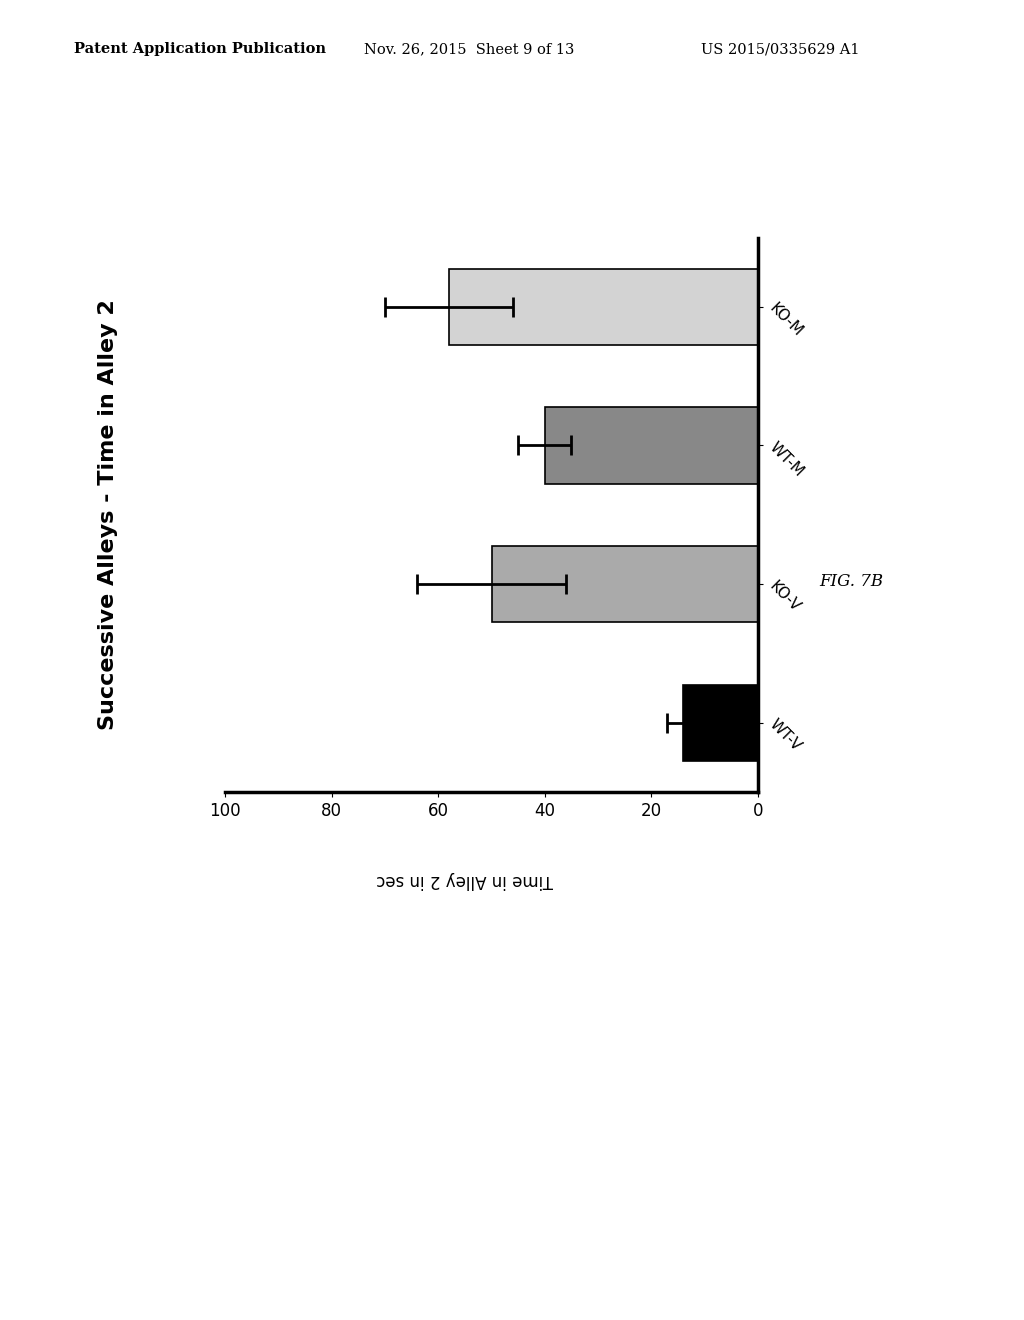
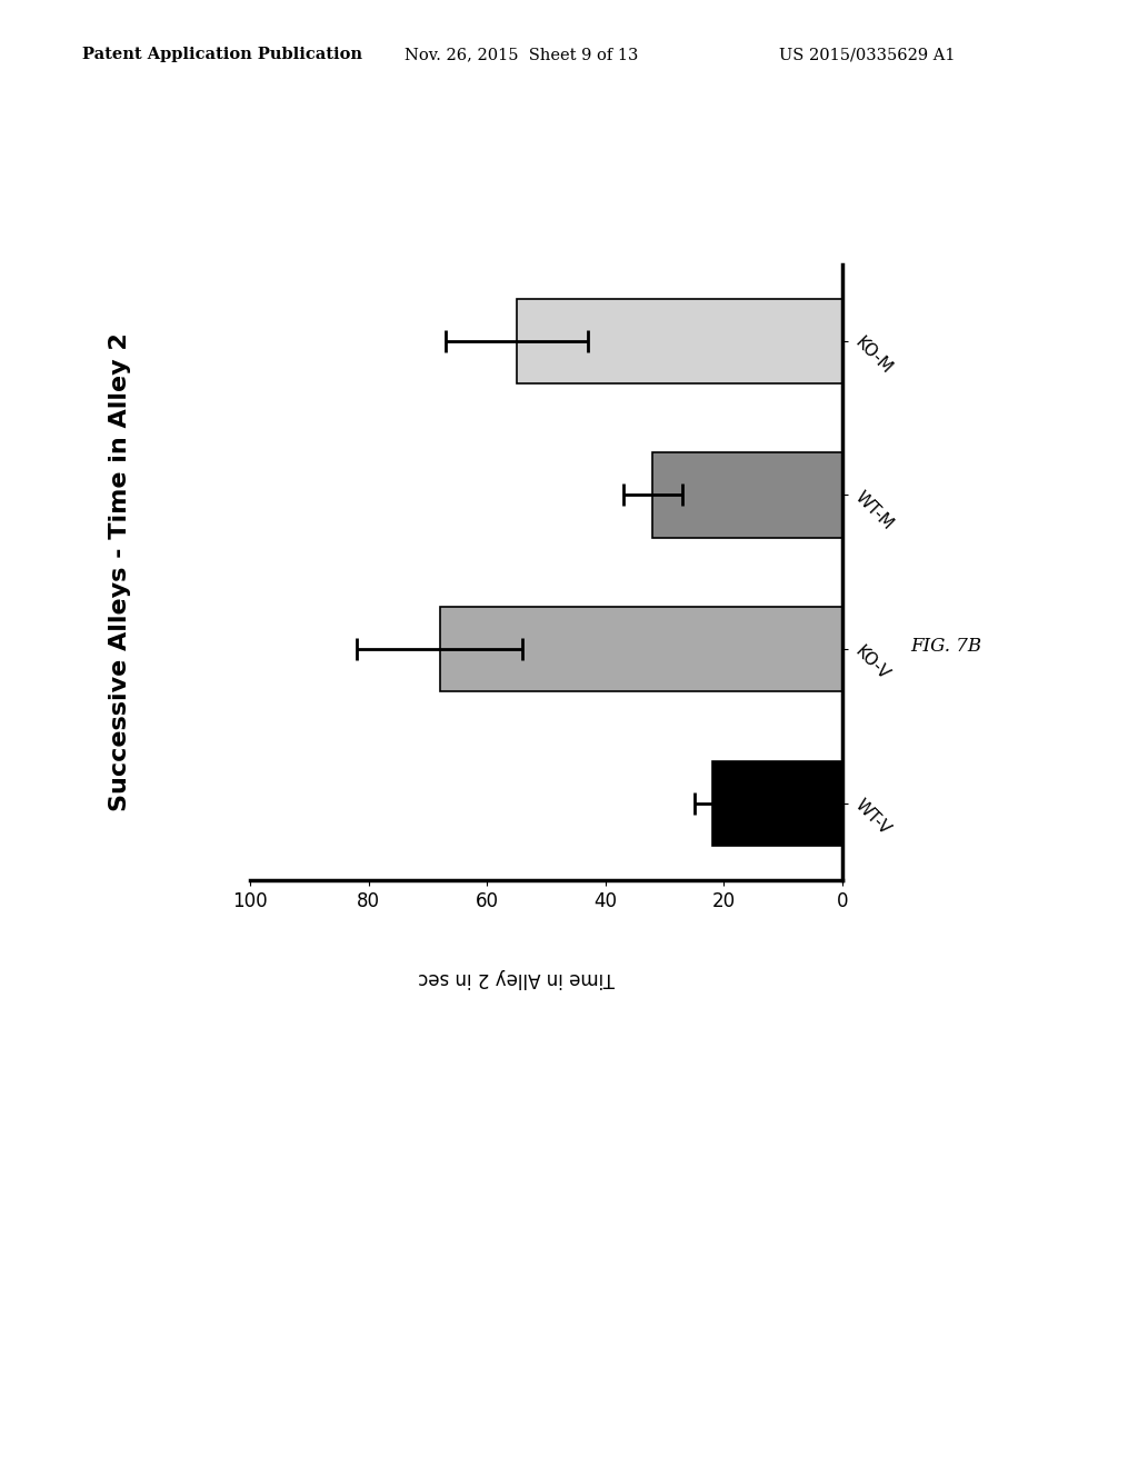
KO-M: 58 -> 55
WT-M: 40 -> 32
KO-V: 50 -> 68
WT-V: 14 -> 22
